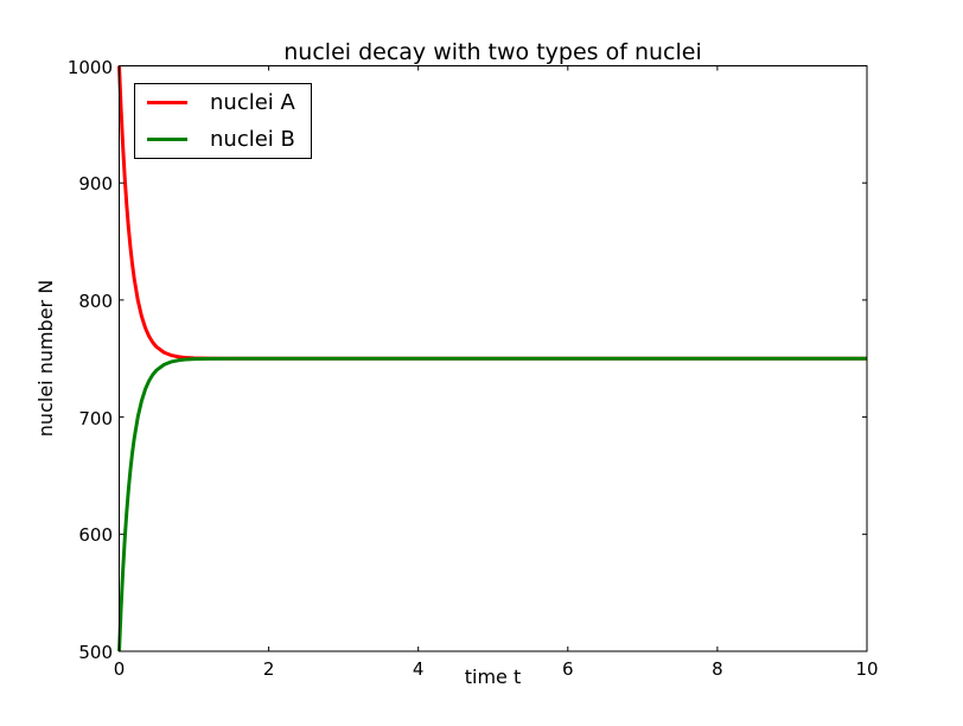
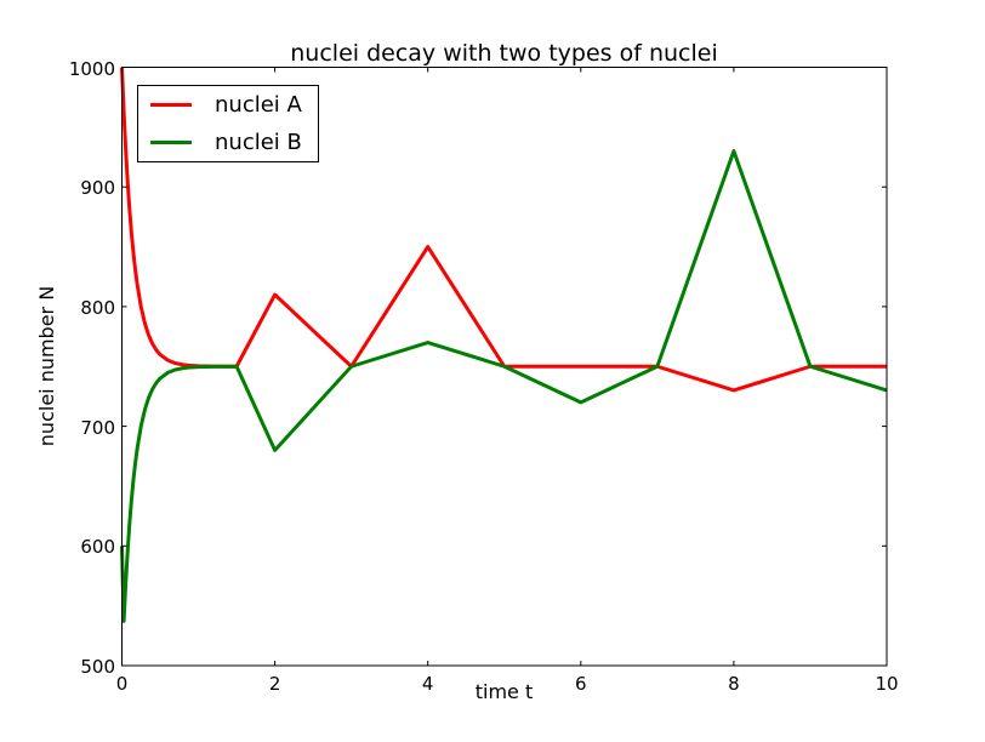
nuclei B/0: 500 -> 600
nuclei A/2: 750 -> 810
nuclei B/2: 750 -> 680
nuclei A/4: 750 -> 850
nuclei B/4: 750 -> 770
nuclei B/6: 750 -> 720
nuclei A/8: 750 -> 730
nuclei B/8: 750 -> 930
nuclei B/10: 750 -> 730
